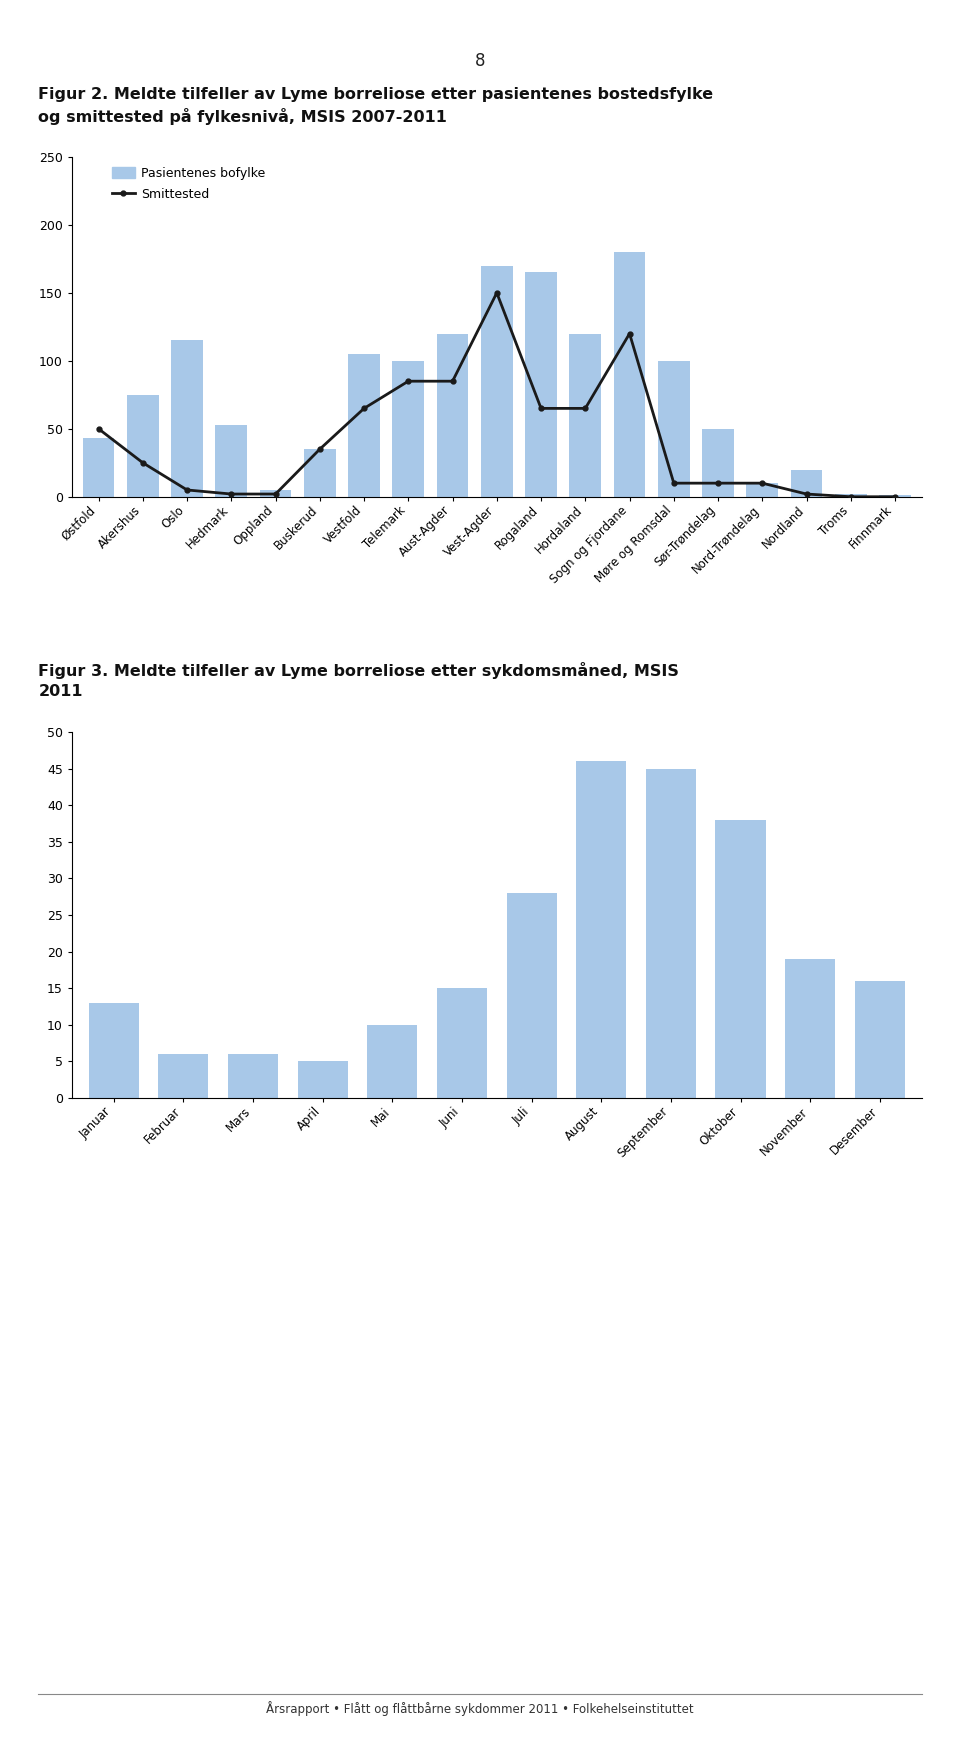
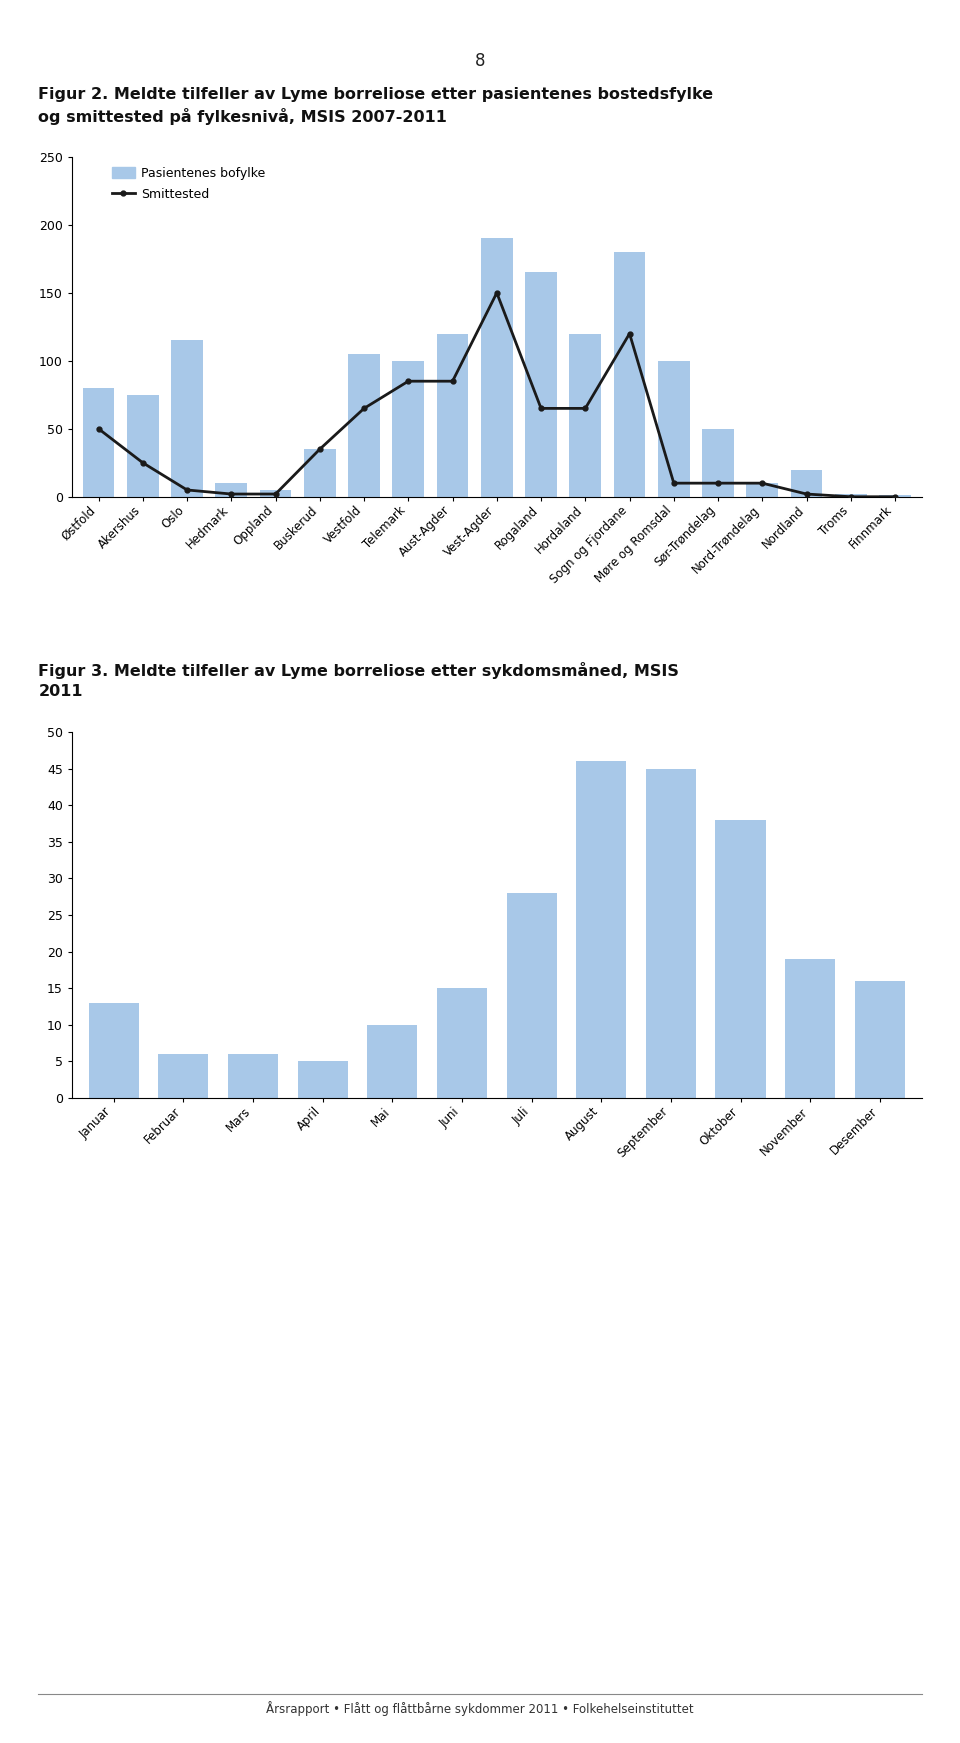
Pasientenes bofylke/Østfold: 43 -> 80
Pasientenes bofylke/Hedmark: 53 -> 10
Pasientenes bofylke/Vest-Agder: 170 -> 190
